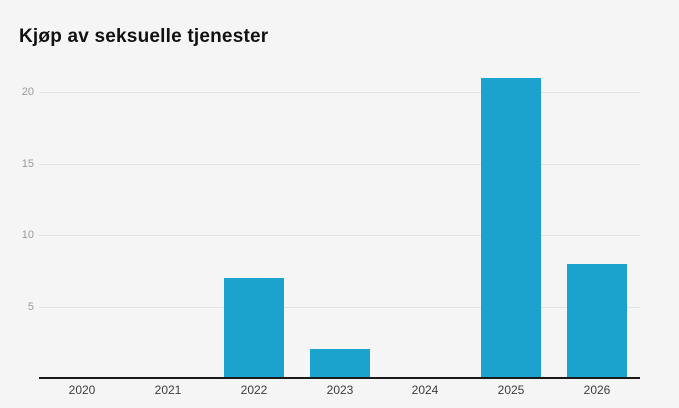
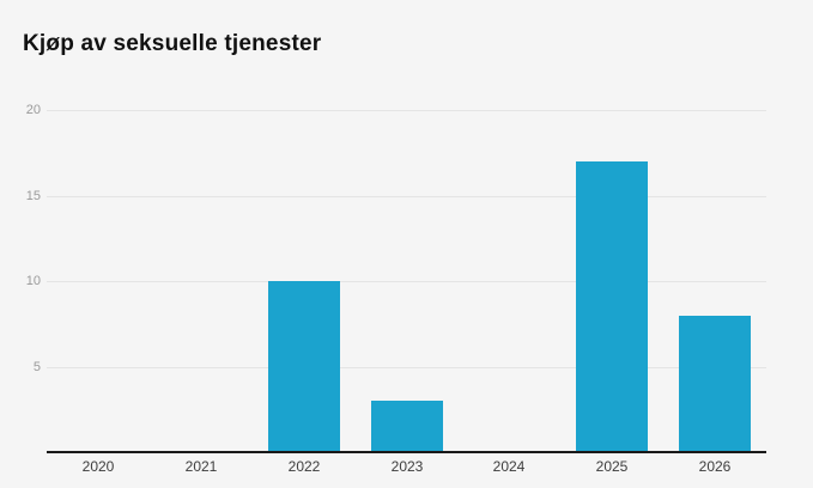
2022: 7 -> 10
2023: 2 -> 3
2025: 21 -> 17
